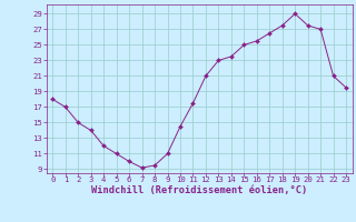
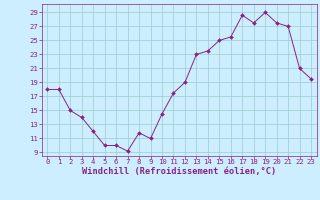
1: 17.0 -> 18.0
5: 11.0 -> 10.0
8: 9.5 -> 11.8
12: 21.0 -> 19.0
17: 26.5 -> 28.6
